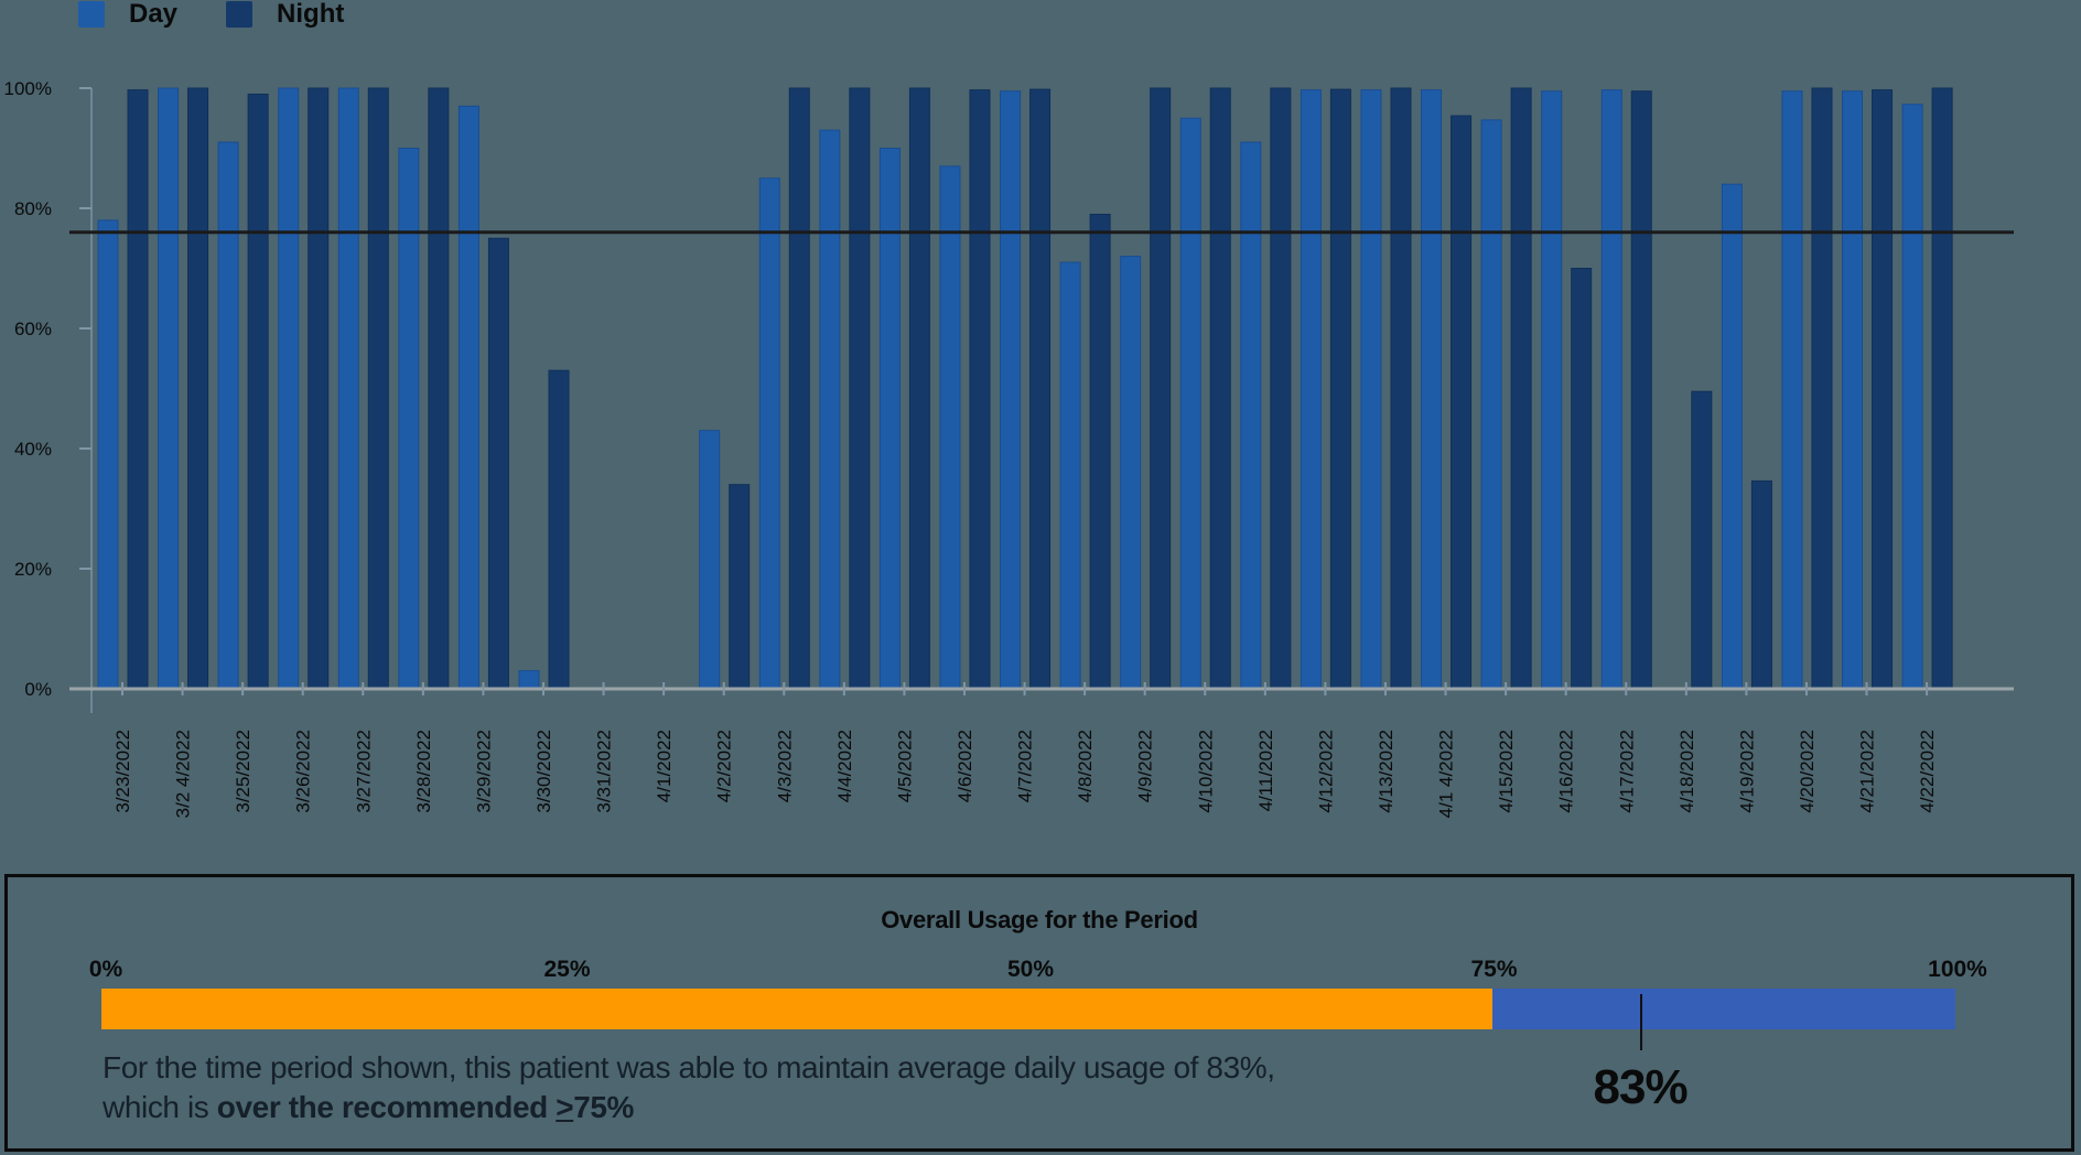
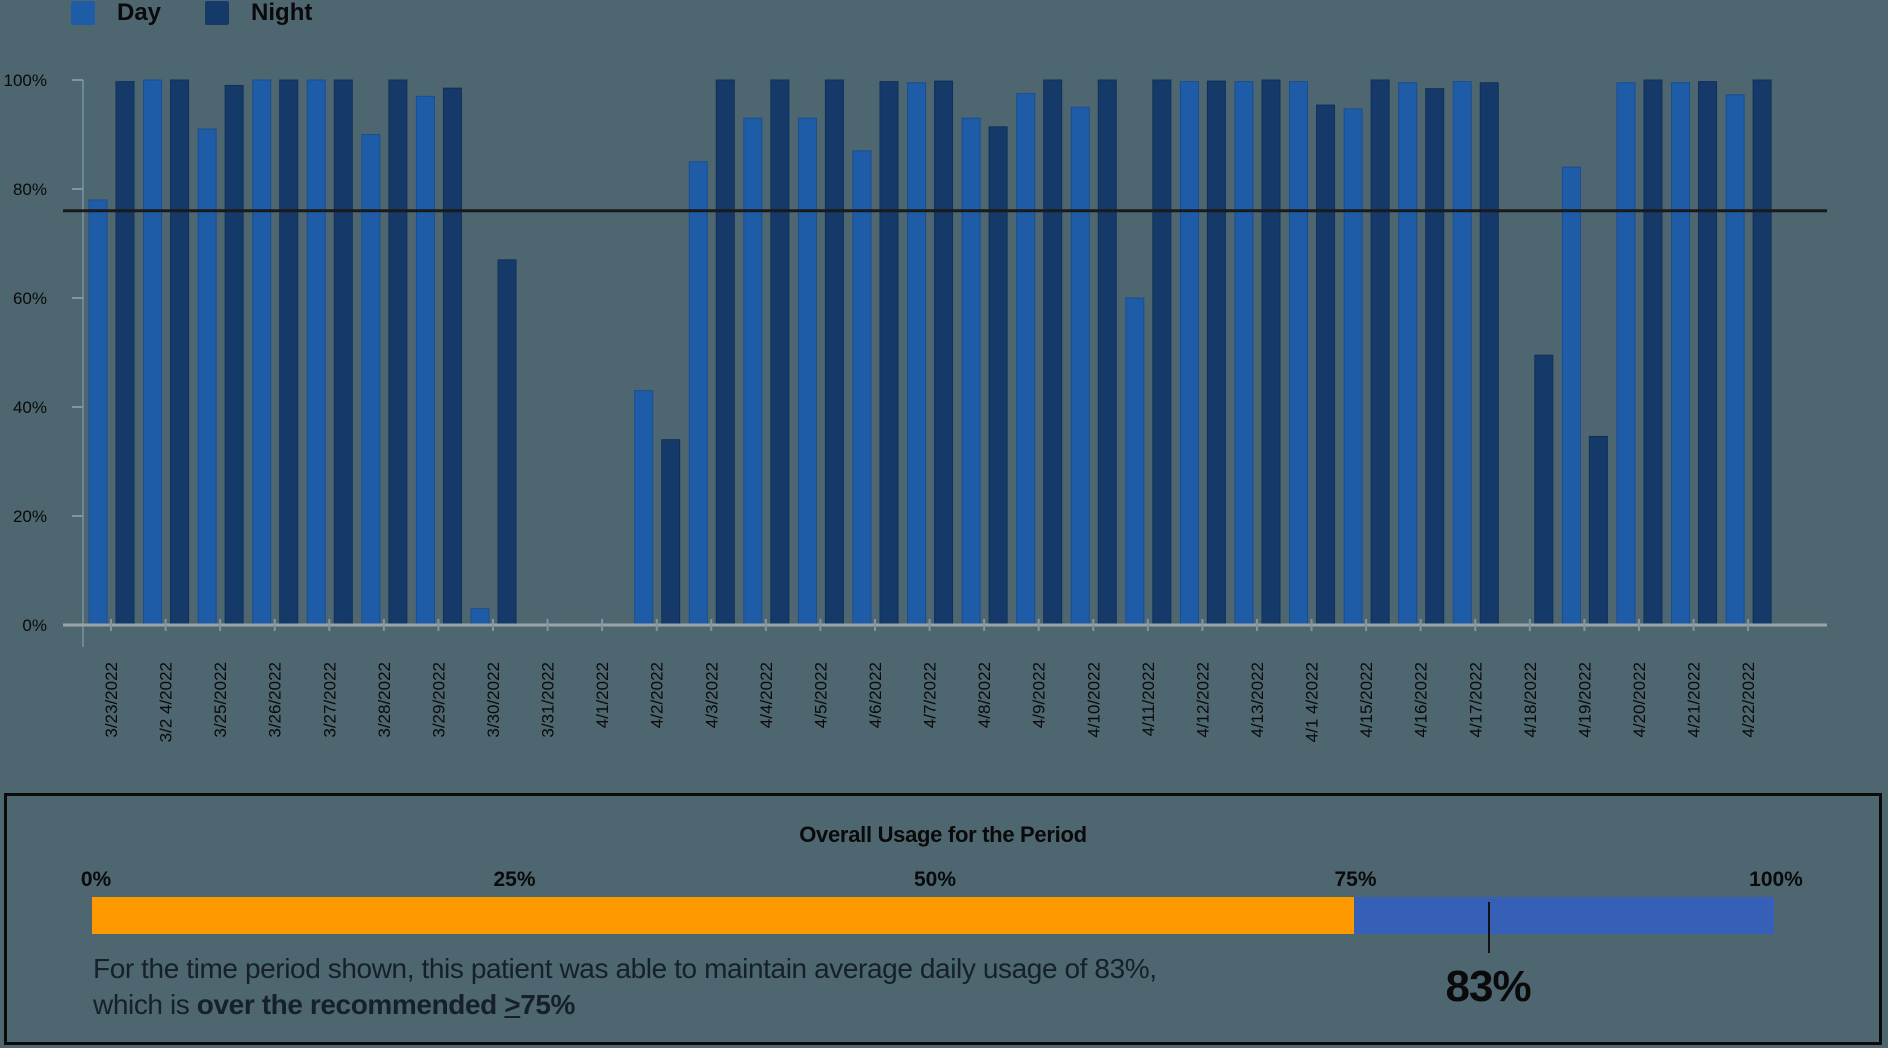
Night/3/29/2022: 75% -> 98%
Night/3/30/2022: 53% -> 67%
Day/4/5/2022: 90% -> 93%
Day/4/8/2022: 71% -> 93%
Night/4/8/2022: 79% -> 91%
Day/4/9/2022: 72% -> 98%
Day/4/11/2022: 91% -> 60%
Night/4/16/2022: 70% -> 98%
